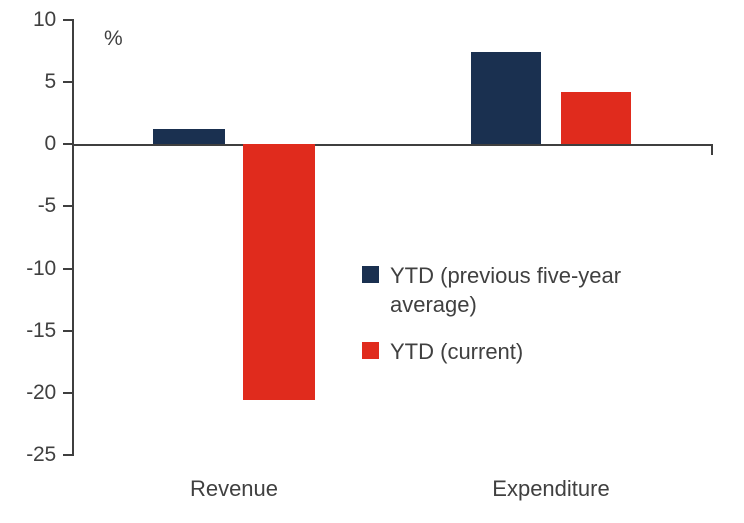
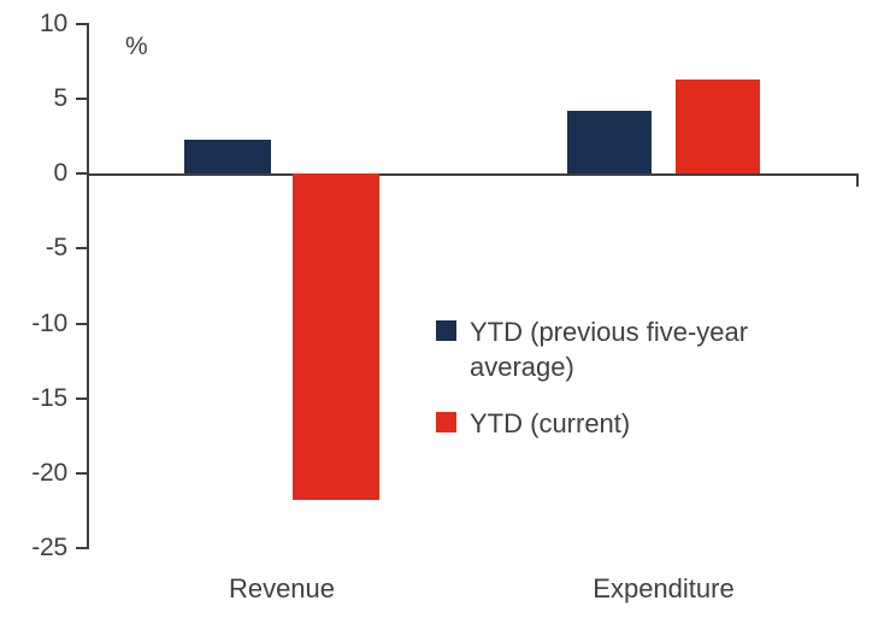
YTD (previous five-year average)/Revenue: 1.2 -> 2.3
YTD (current)/Revenue: -20.6 -> -21.8
YTD (previous five-year average)/Expenditure: 7.4 -> 4.2
YTD (current)/Expenditure: 4.2 -> 6.3
